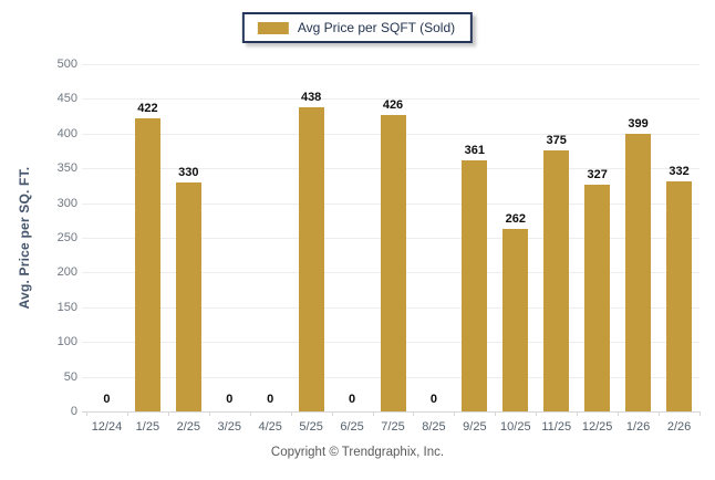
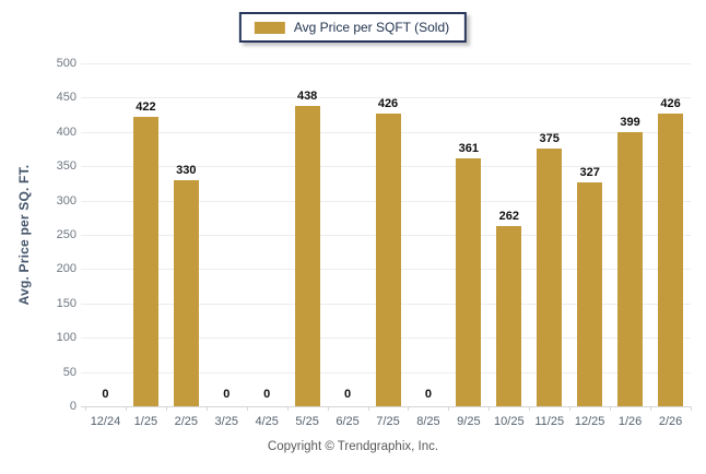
2/26: 332 -> 426
